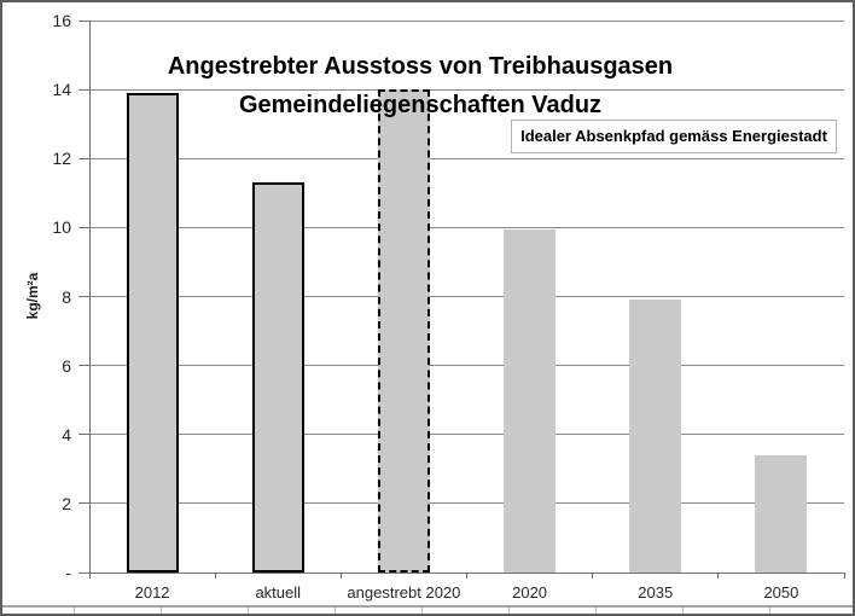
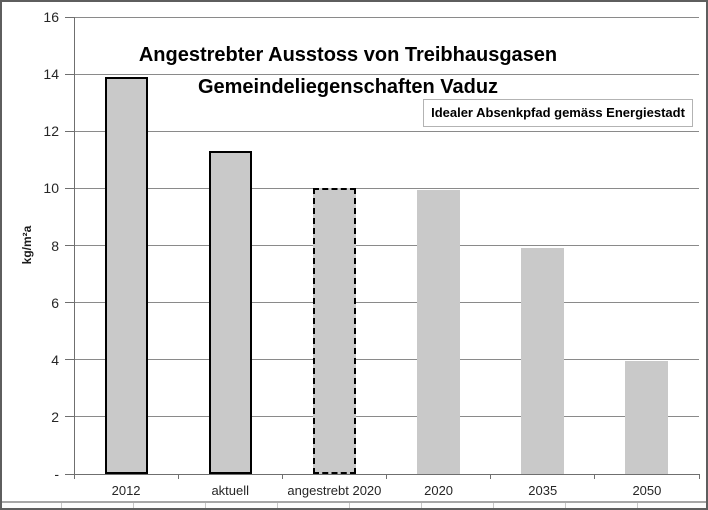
angestrebt 2020: 14.0 -> 10.0
2050: 3.4 -> 4.0
